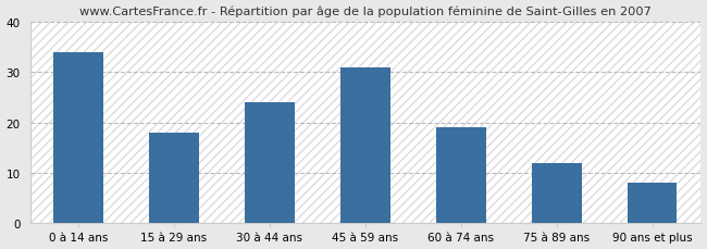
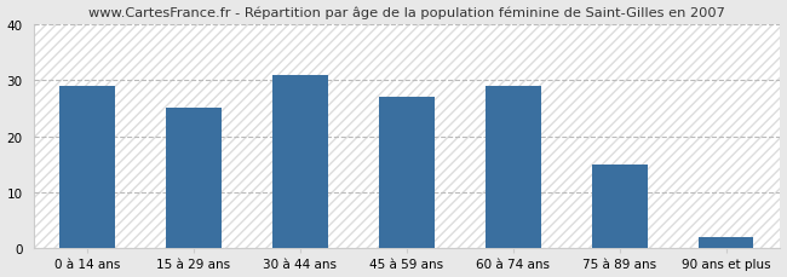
0 à 14 ans: 34 -> 29
15 à 29 ans: 18 -> 25
30 à 44 ans: 24 -> 31
45 à 59 ans: 31 -> 27
60 à 74 ans: 19 -> 29
75 à 89 ans: 12 -> 15
90 ans et plus: 8 -> 2
